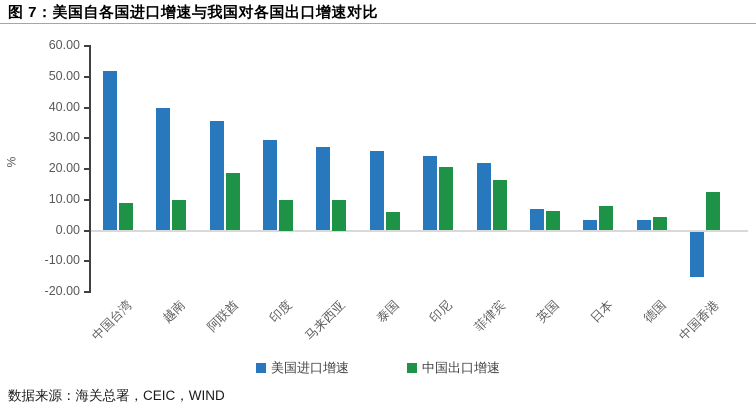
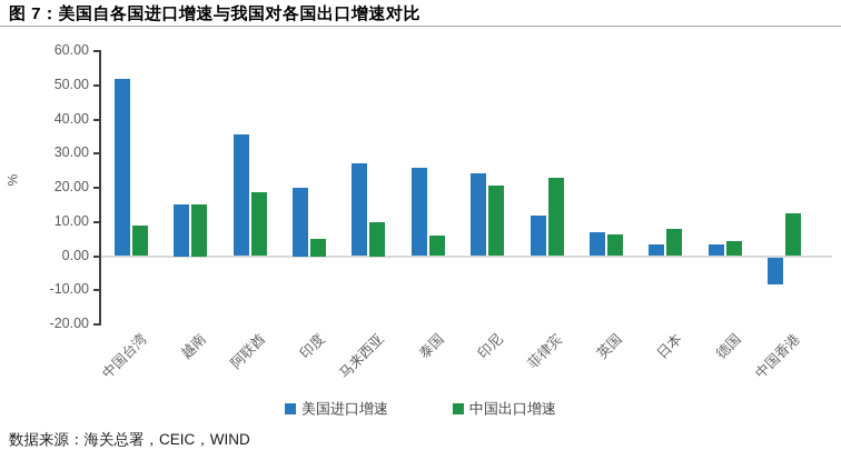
美国进口增速/越南: 40 -> 15
中国出口增速/越南: 10 -> 15
美国进口增速/印度: 29 -> 20
中国出口增速/印度: 10 -> 5
美国进口增速/菲律宾: 22 -> 12
中国出口增速/菲律宾: 16 -> 23
美国进口增速/中国香港: -15 -> -8
